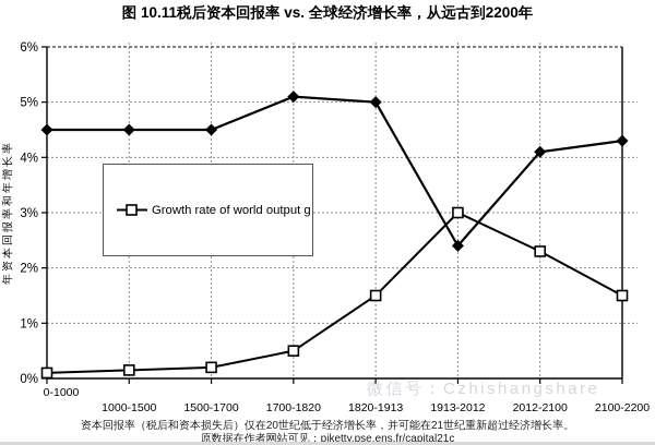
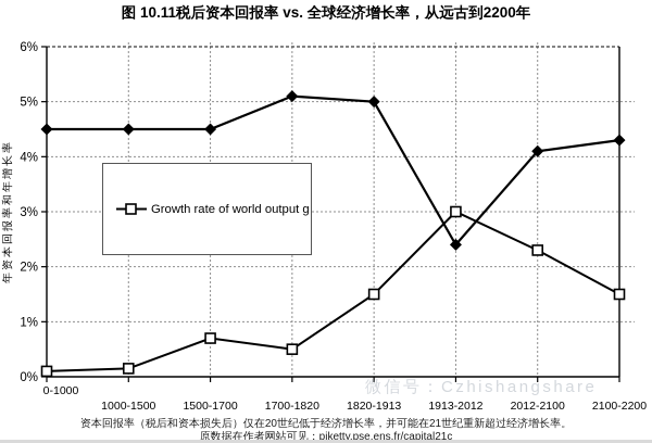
Growth rate of world output g/1500-1700: 0.2% -> 0.7%
